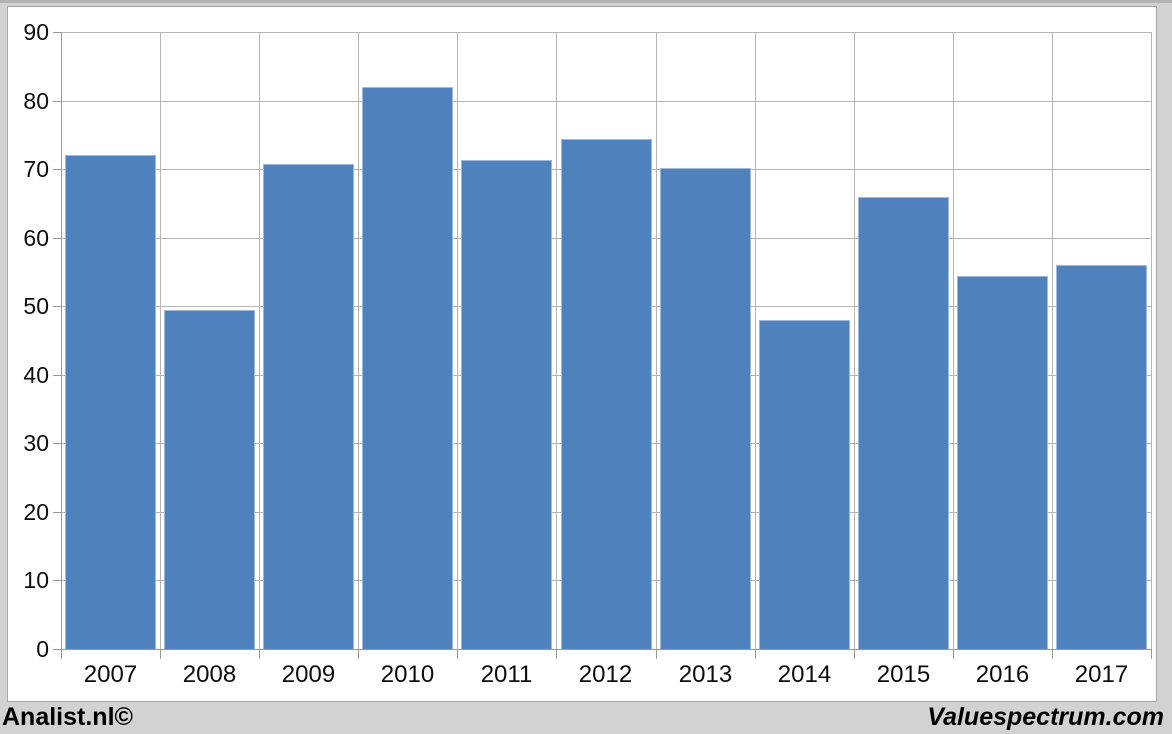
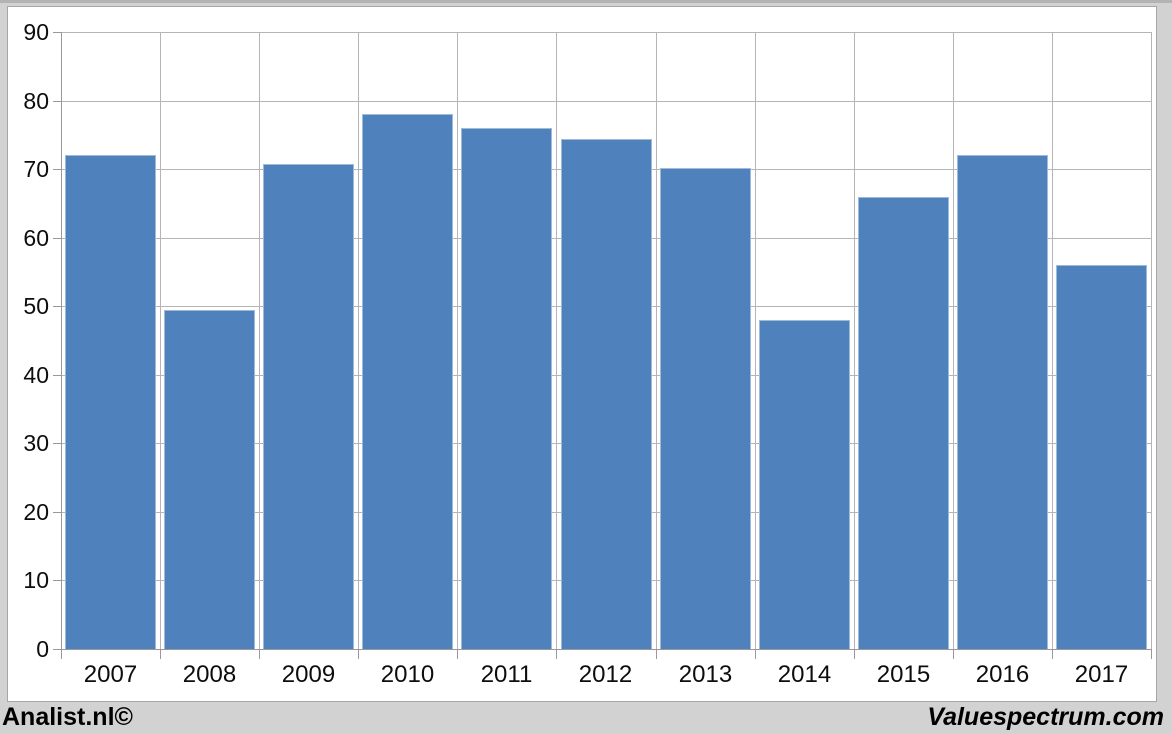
2010: 82 -> 78
2011: 71 -> 76
2016: 54 -> 72
